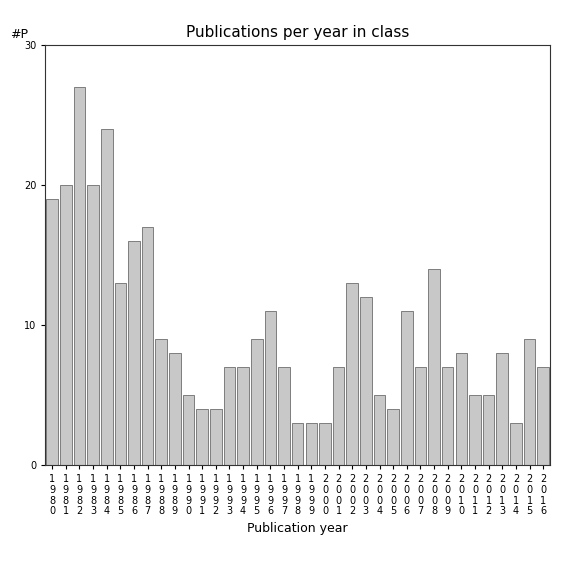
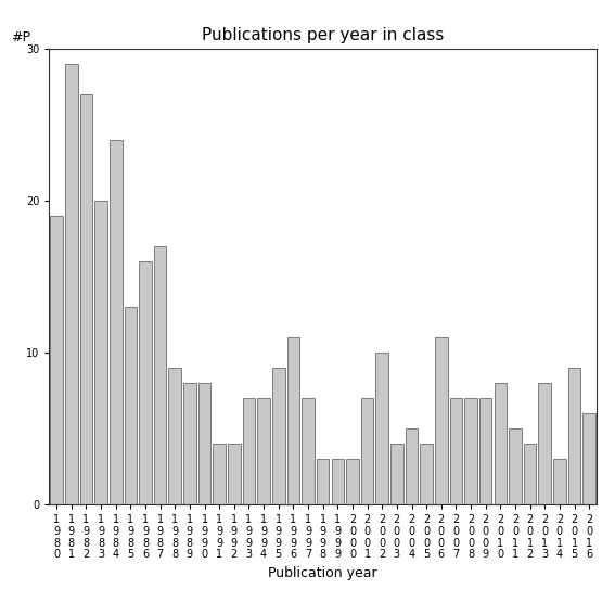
1 9 8 1: 20 -> 29
1 9 9 0: 5 -> 8
2 0 0 2: 13 -> 10
2 0 0 3: 12 -> 4
2 0 0 8: 14 -> 7
2 0 1 2: 5 -> 4
2 0 1 6: 7 -> 6
